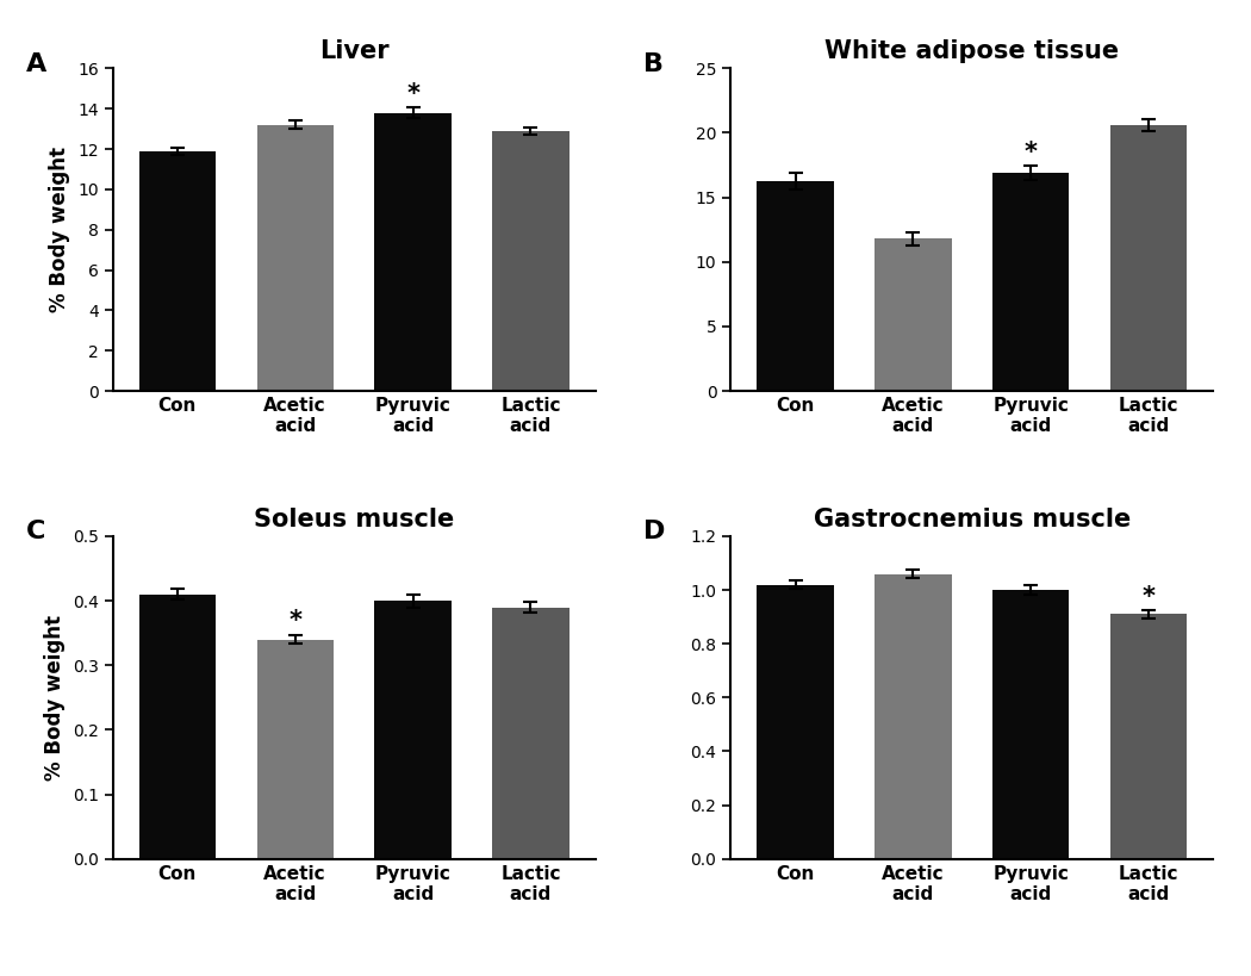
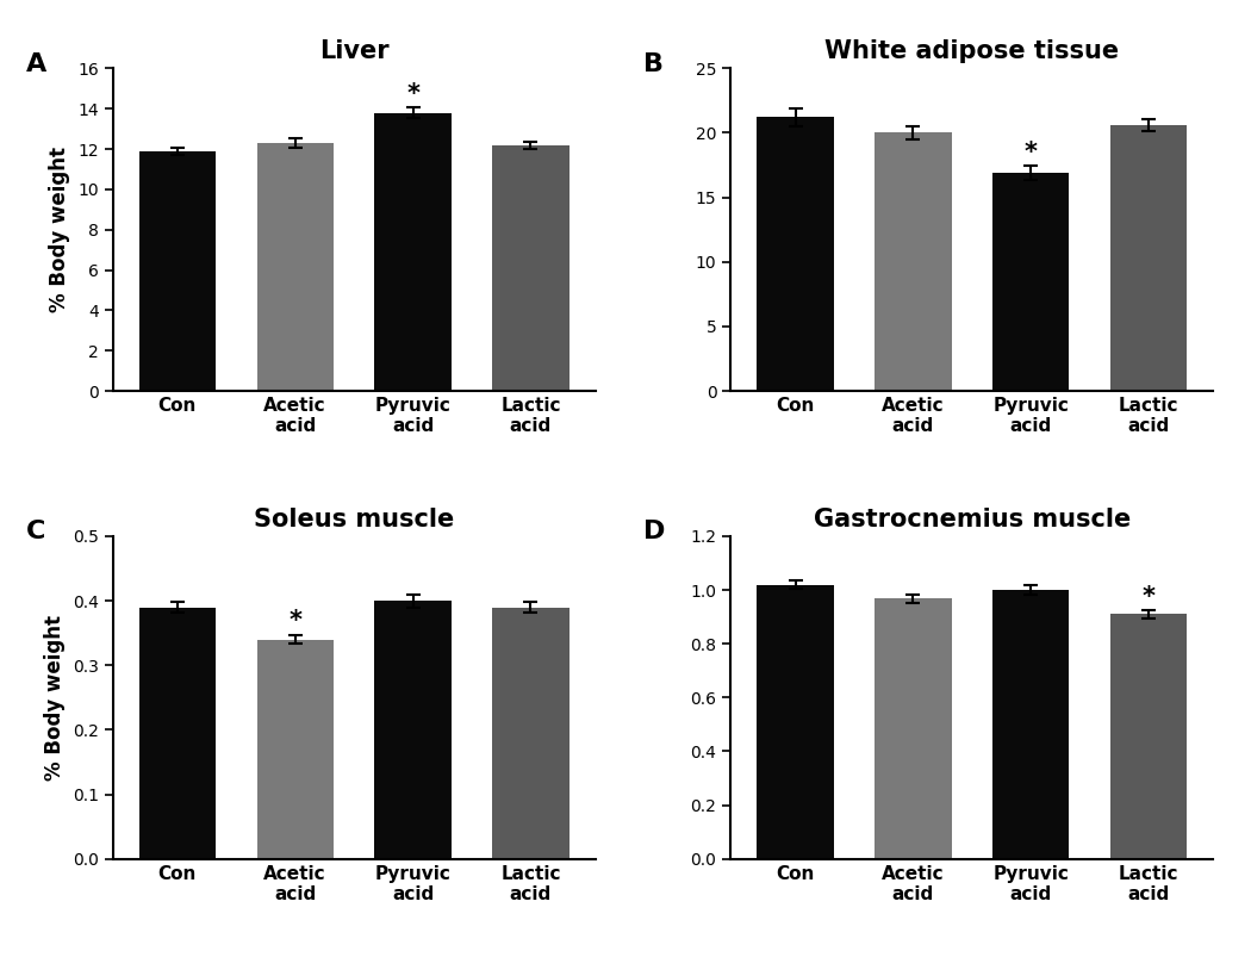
Liver/Acetic acid: 13.2 -> 12.3
Liver/Lactic acid: 12.9 -> 12.2
White adipose tissue/Con: 16.3 -> 21.2
White adipose tissue/Acetic acid: 11.8 -> 20.0
Soleus muscle/Con: 0.41 -> 0.39
Gastrocnemius muscle/Acetic acid: 1.060 -> 0.968
